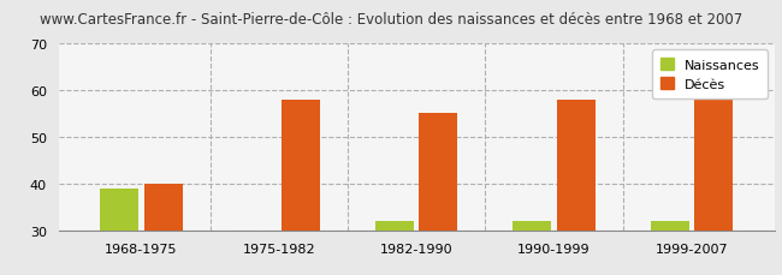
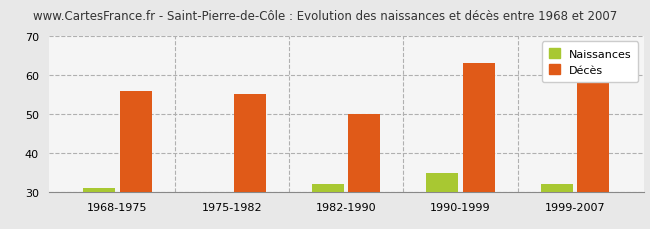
Naissances/1968-1975: 39 -> 31
Décès/1968-1975: 40 -> 56
Décès/1975-1982: 58 -> 55
Décès/1982-1990: 55 -> 50
Naissances/1990-1999: 32 -> 35
Décès/1990-1999: 58 -> 63
